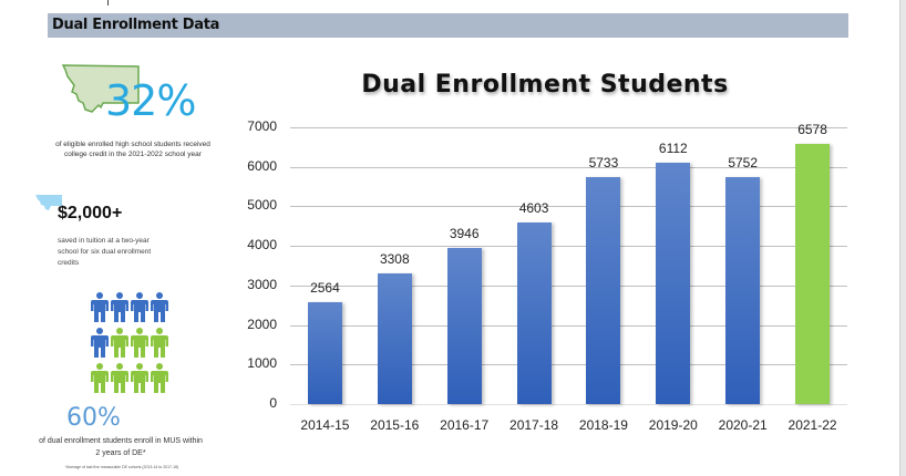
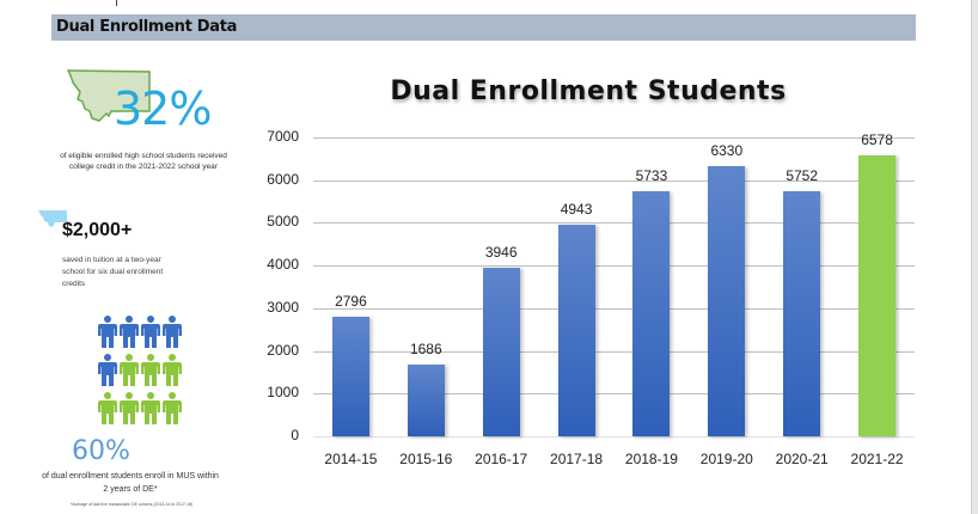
2014-15: 2564 -> 2796
2015-16: 3308 -> 1686
2017-18: 4603 -> 4943
2019-20: 6112 -> 6330
